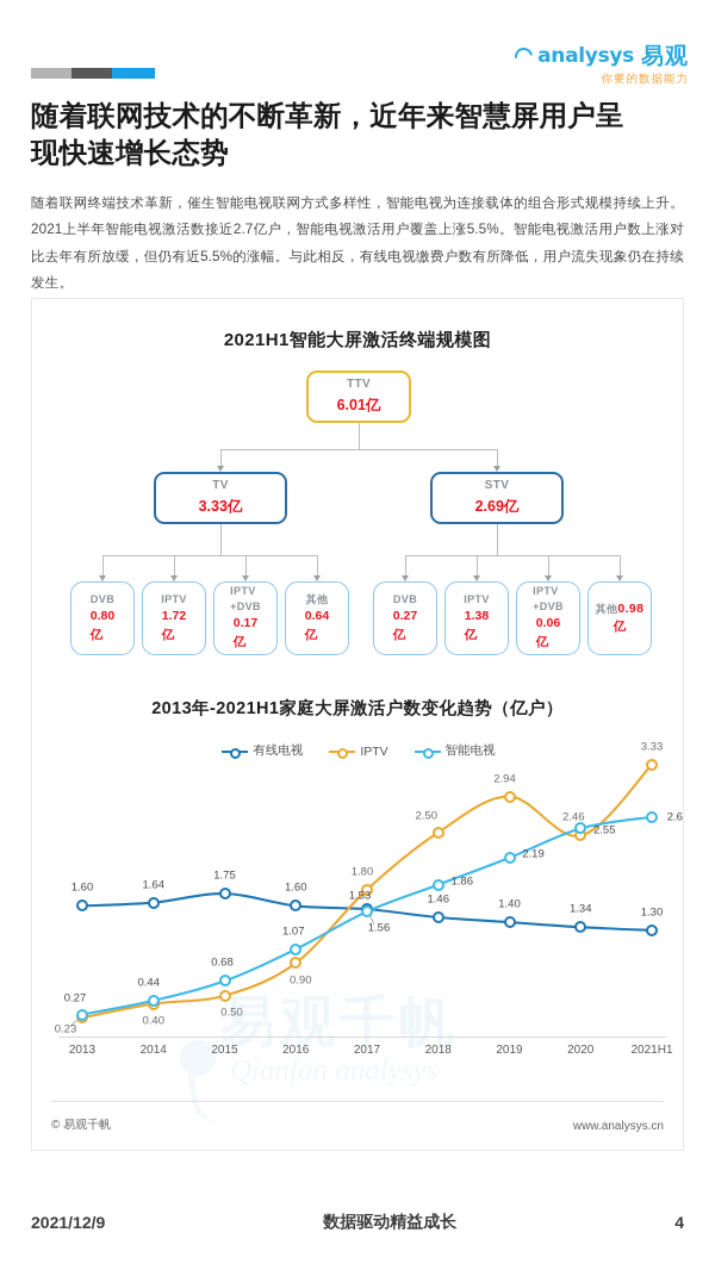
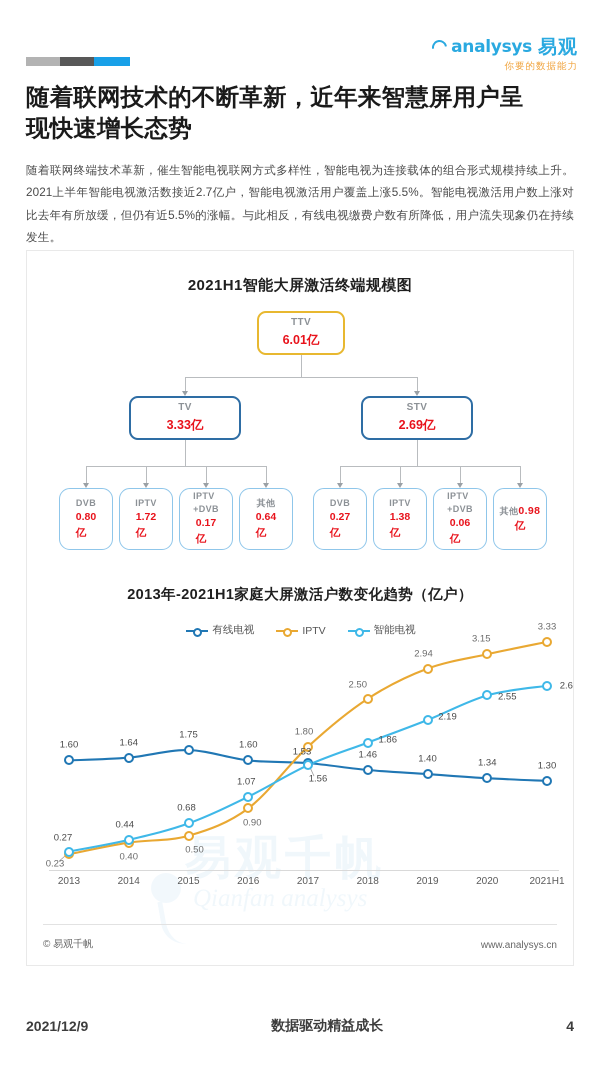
IPTV/2020: 2.46 -> 3.15
